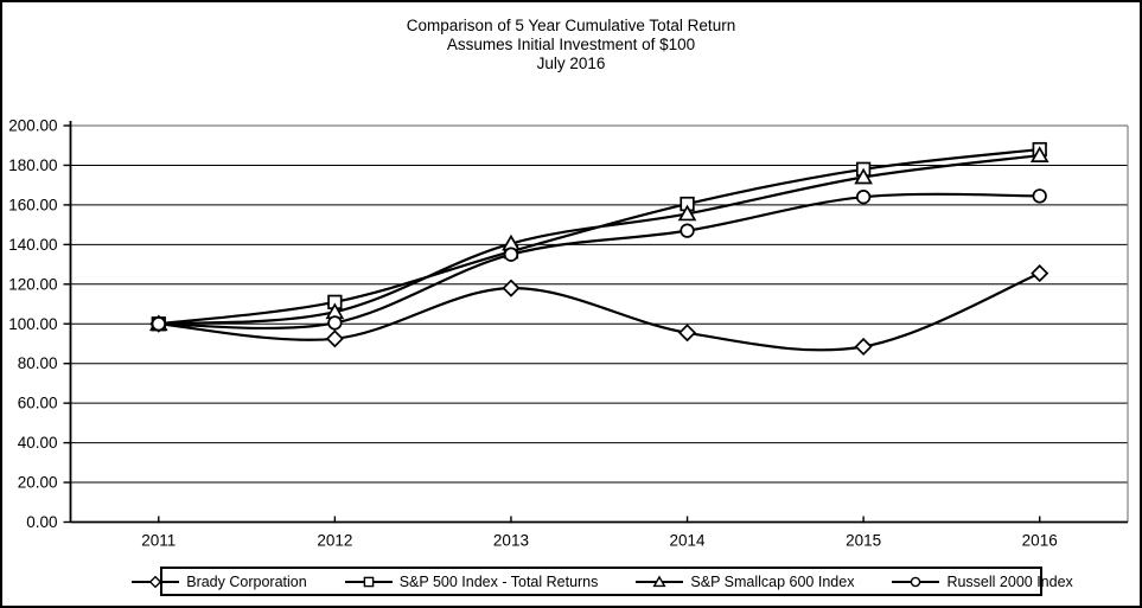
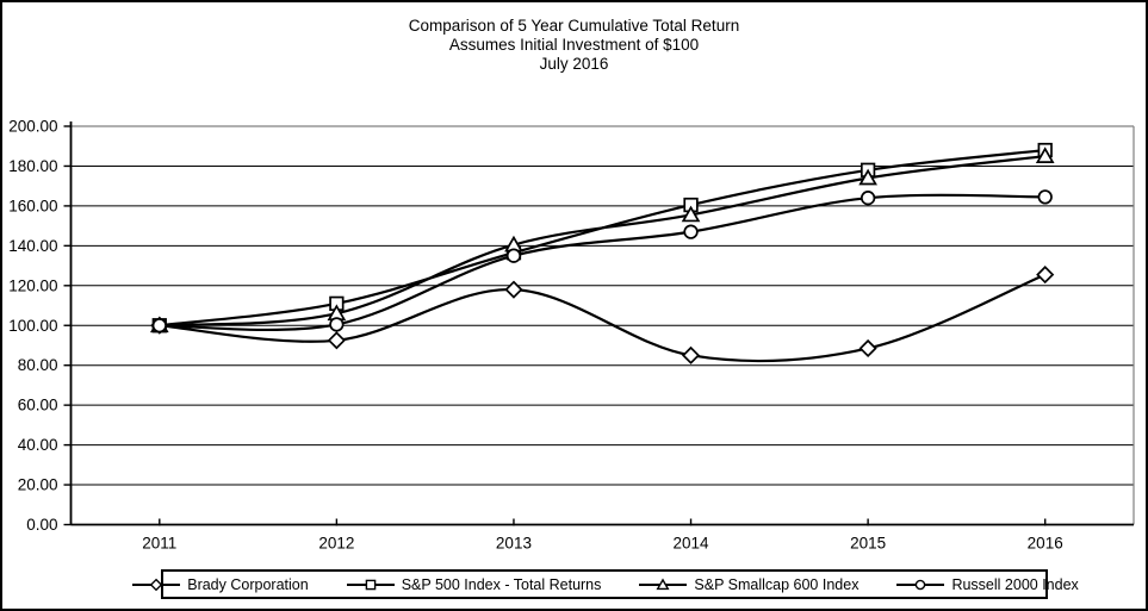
Brady Corporation/2014: 96 -> 85
